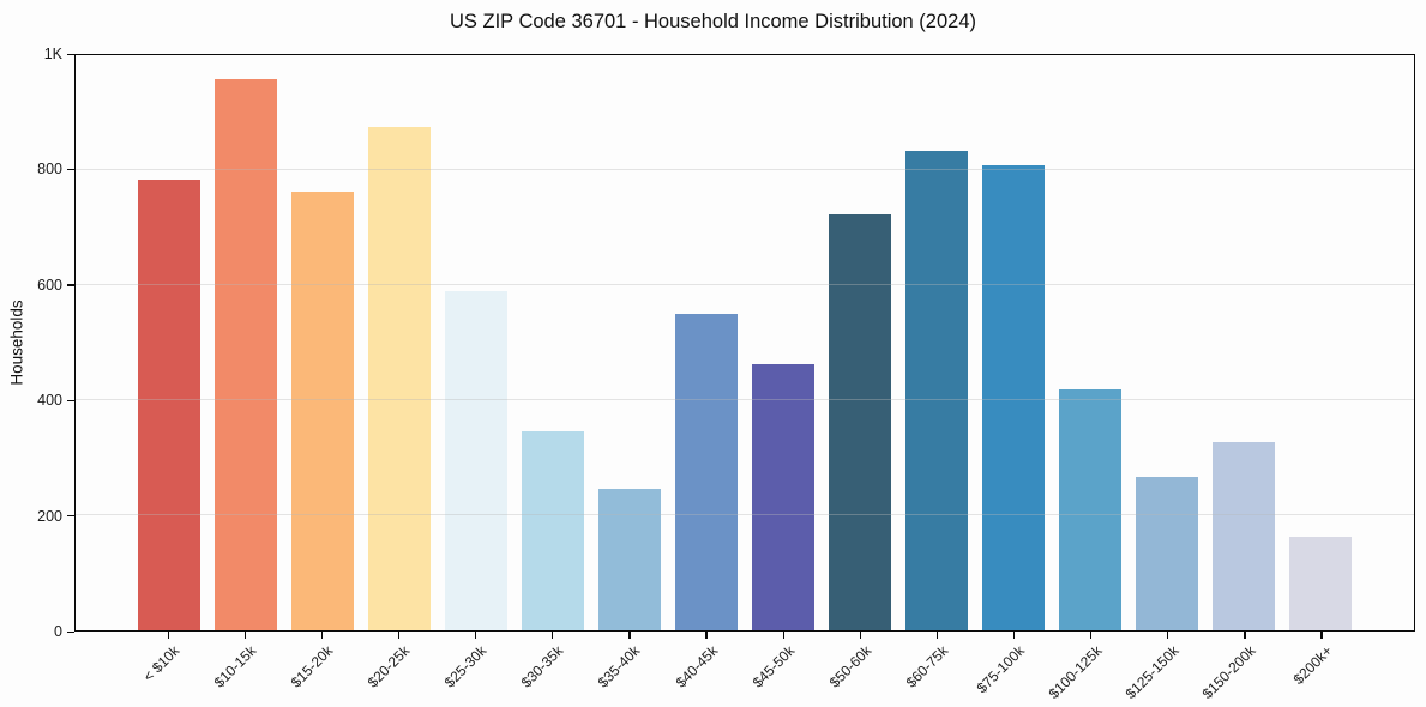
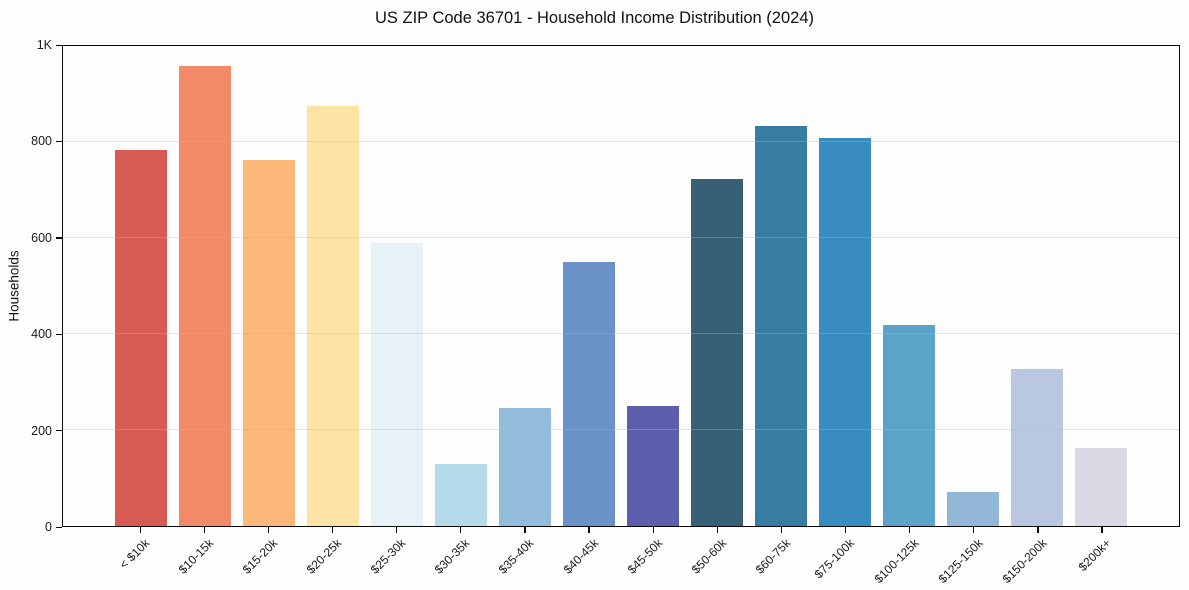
$30-35k: 340 -> 130
$45-50k: 460 -> 250
$125-150k: 270 -> 70
